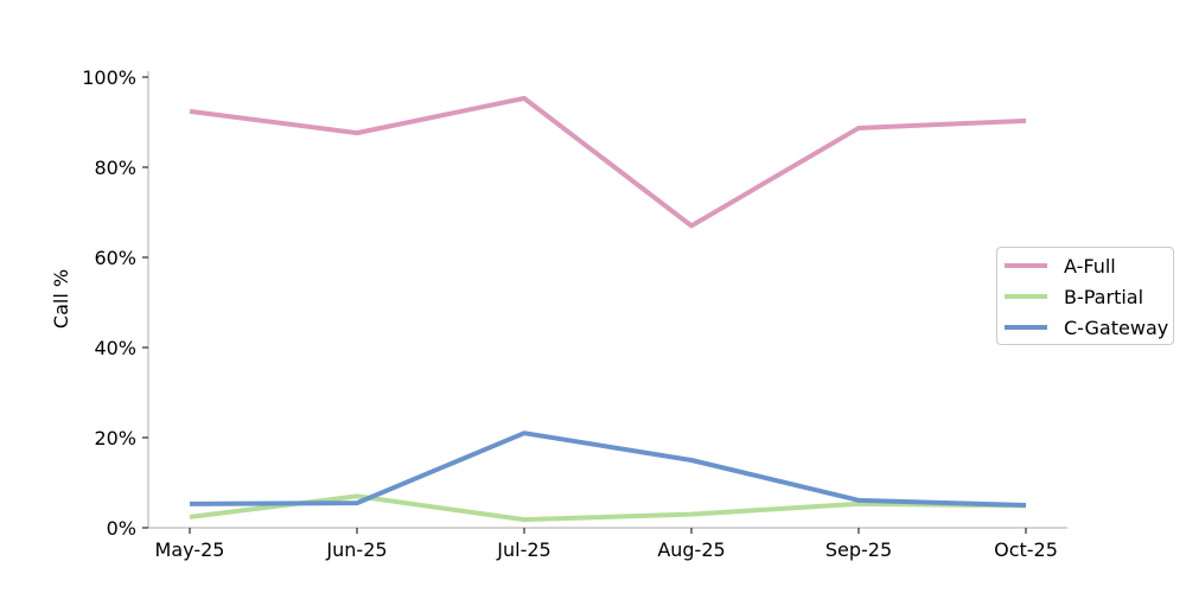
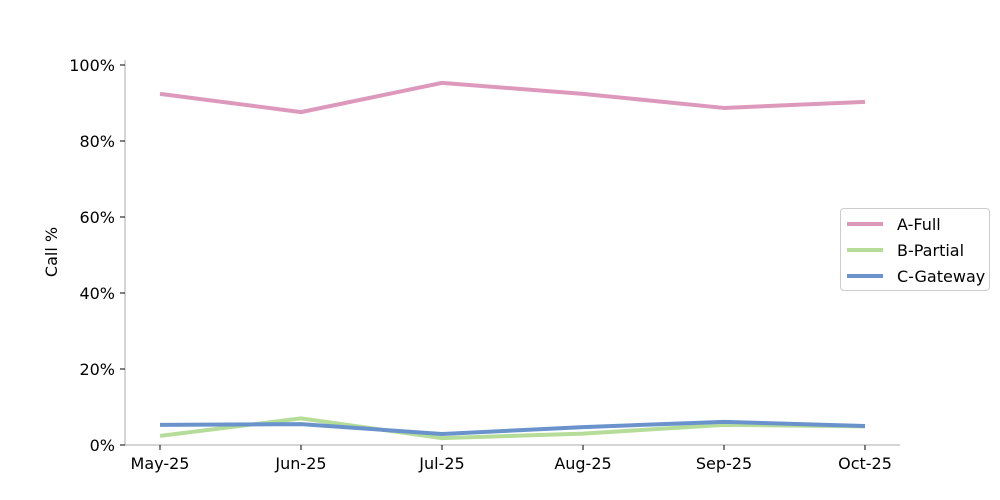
C-Gateway/Jul-25: 21% -> 3%
A-Full/Aug-25: 67% -> 92%
C-Gateway/Aug-25: 15% -> 5%
